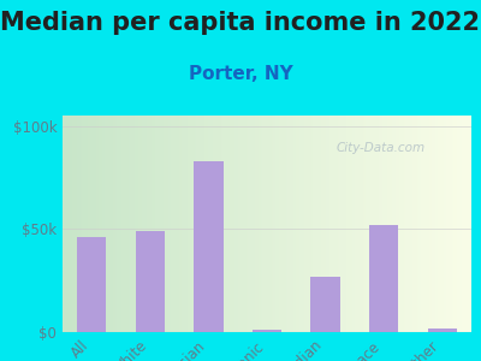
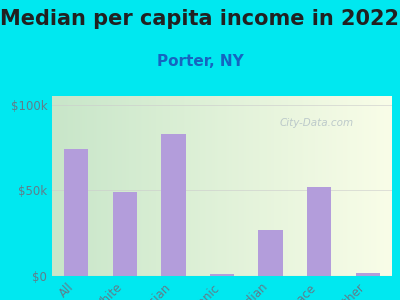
All: $46k -> $74k
